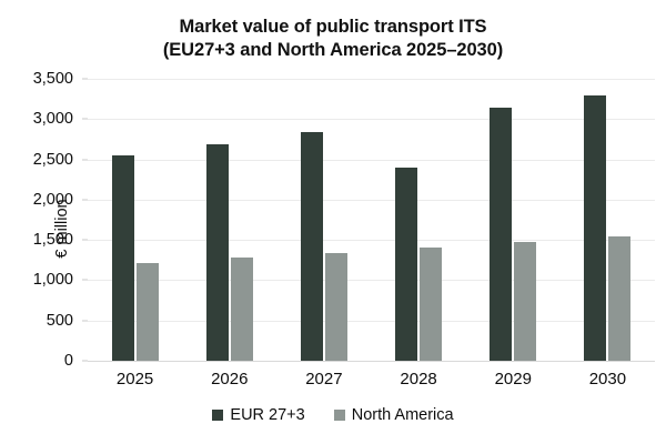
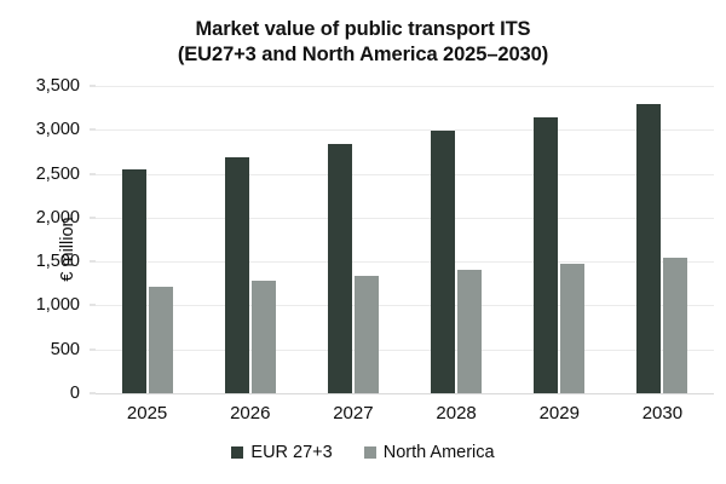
EUR 27+3/2028: 2400 -> 3000
